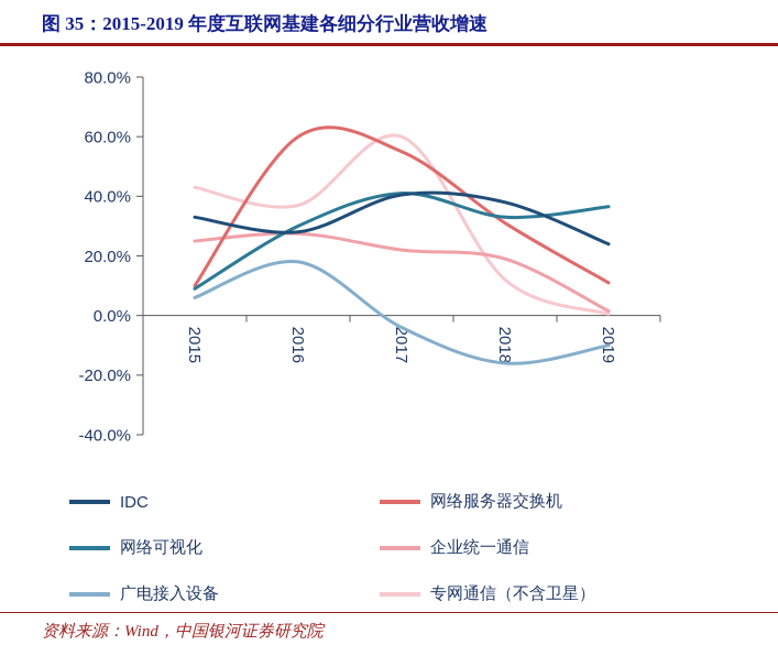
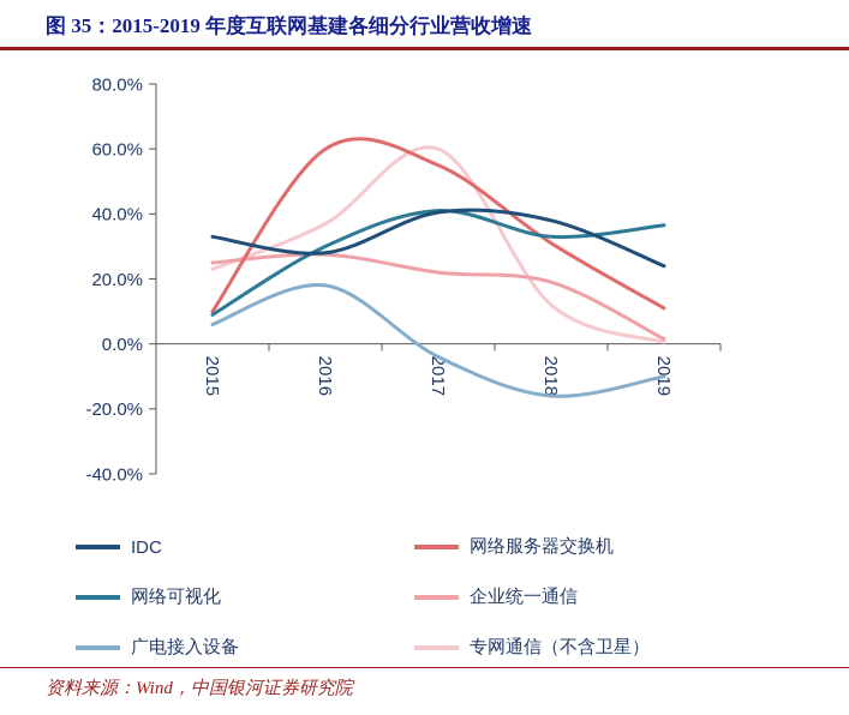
专网通信（不含卫星）/2015: 43% -> 23%
